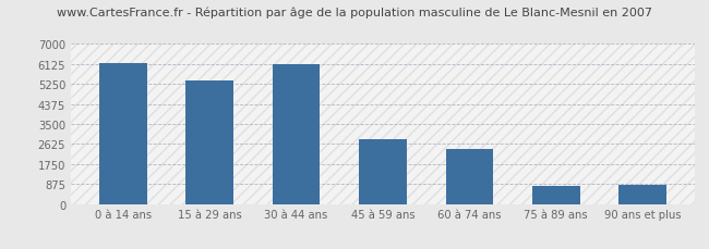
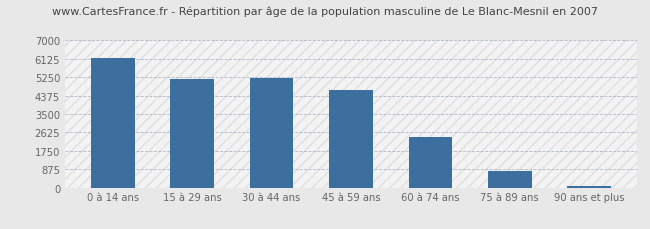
15 à 29 ans: 5400 -> 5150
30 à 44 ans: 6100 -> 5200
45 à 59 ans: 2850 -> 4650
90 ans et plus: 850 -> 70
